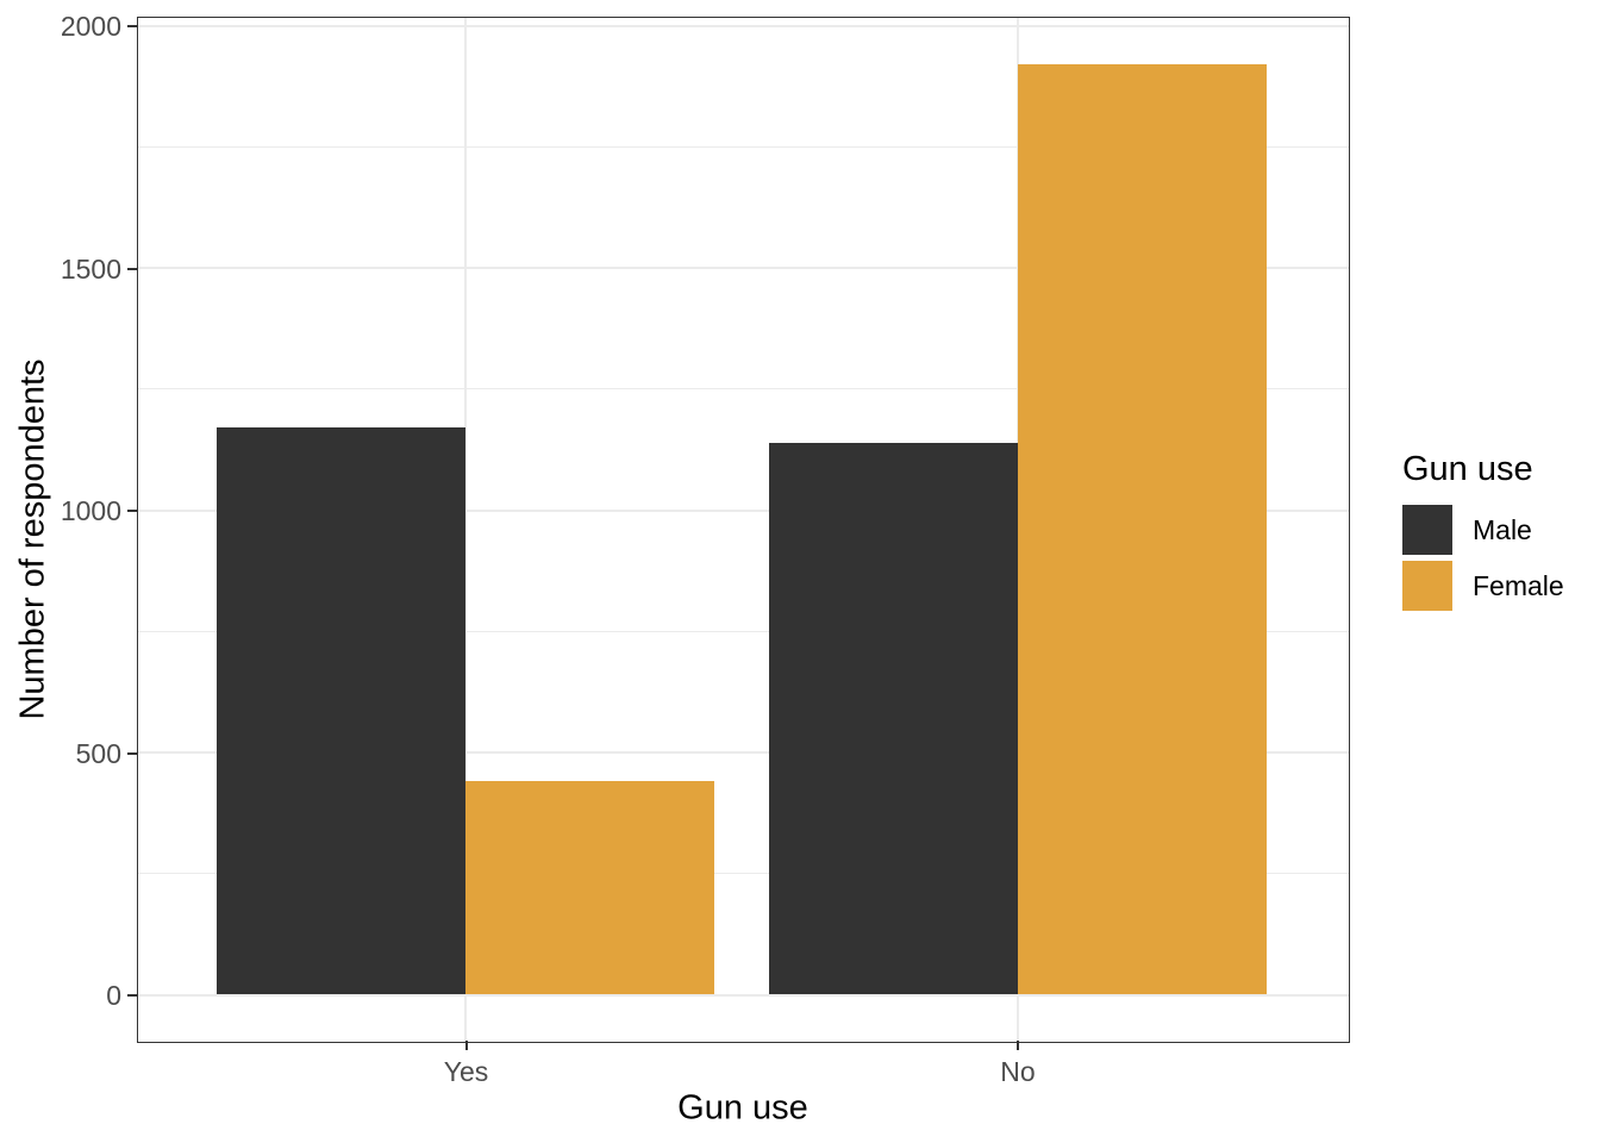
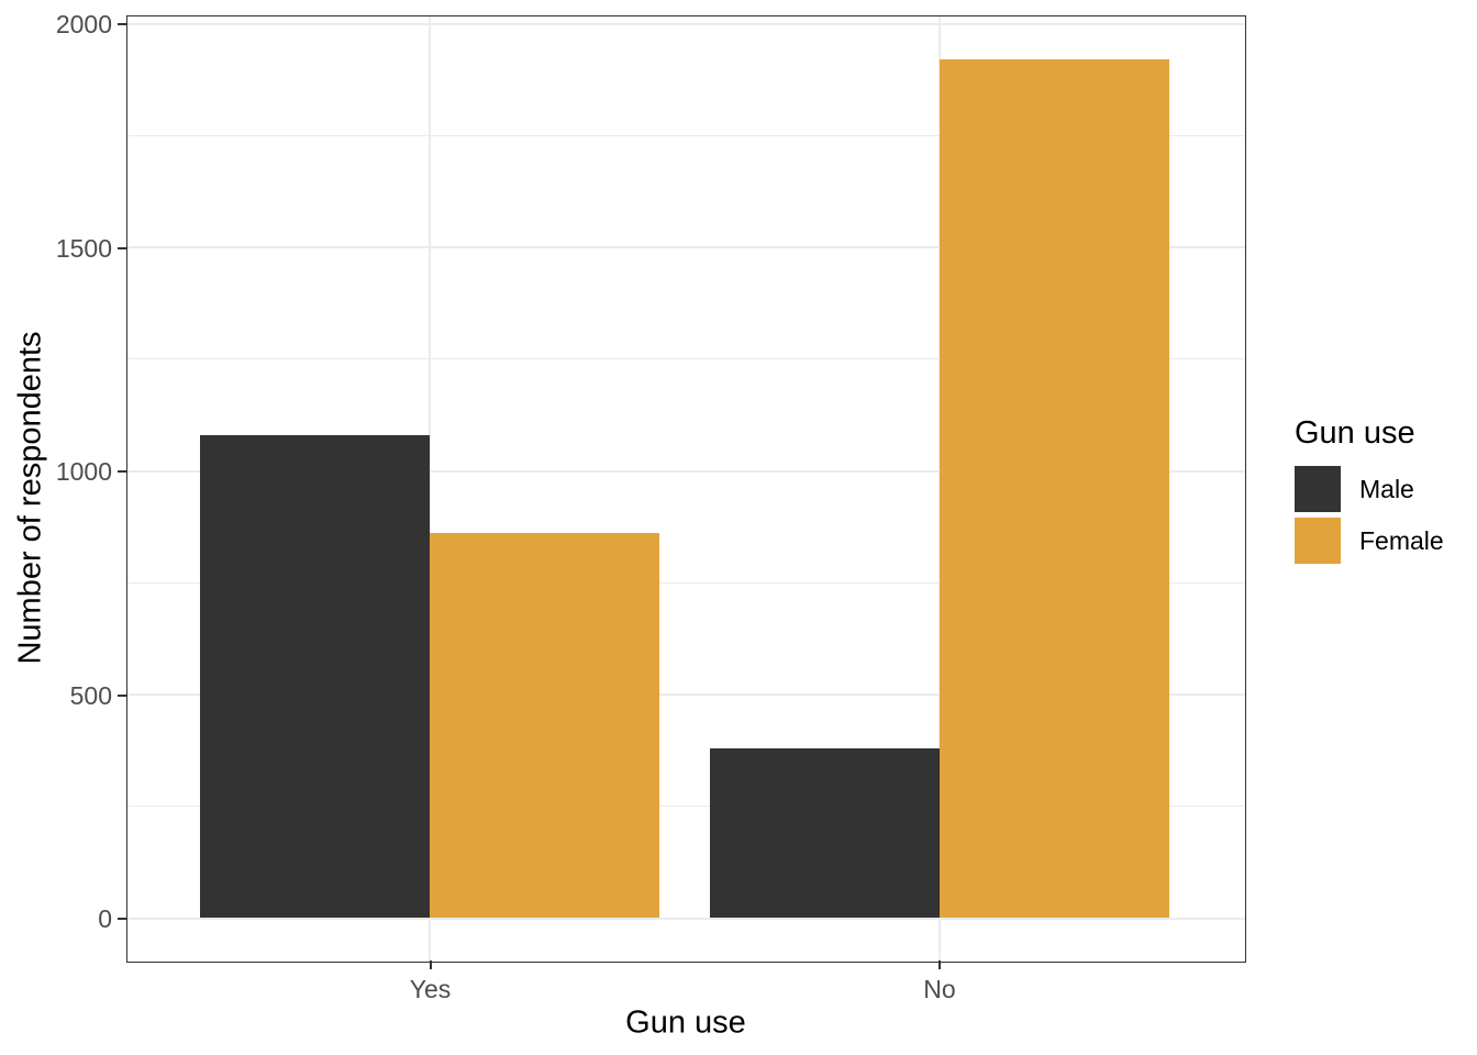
Male/Yes: 1170 -> 1080
Female/Yes: 440 -> 860
Male/No: 1140 -> 380
